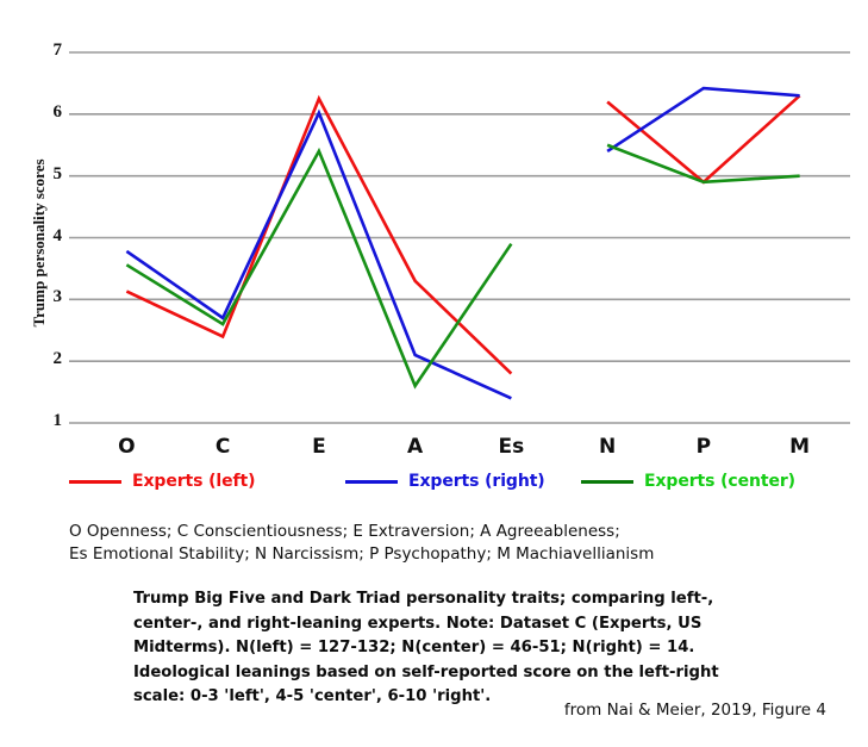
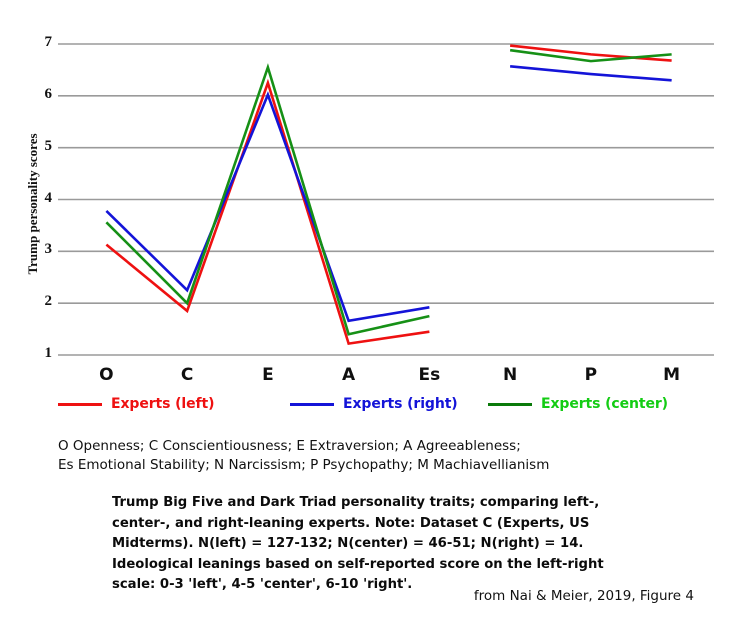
Experts (left)/C: 2.4 -> 1.9
Experts (right)/C: 2.7 -> 2.2
Experts (center)/C: 2.6 -> 2.0
Experts (center)/E: 5.4 -> 6.5
Experts (left)/A: 3.3 -> 1.2
Experts (right)/A: 2.1 -> 1.7
Experts (center)/A: 1.6 -> 1.4
Experts (left)/Es: 1.8 -> 1.4
Experts (right)/Es: 1.4 -> 1.9
Experts (center)/Es: 3.9 -> 1.8
Experts (left)/N: 6.2 -> 7.0
Experts (right)/N: 5.4 -> 6.6
Experts (center)/N: 5.5 -> 6.9
Experts (left)/P: 4.9 -> 6.8
Experts (center)/P: 4.9 -> 6.7
Experts (left)/M: 6.3 -> 6.7
Experts (center)/M: 5.0 -> 6.8
